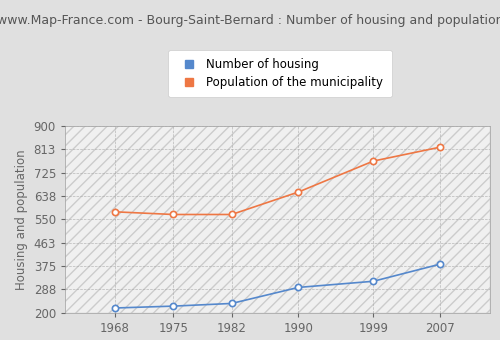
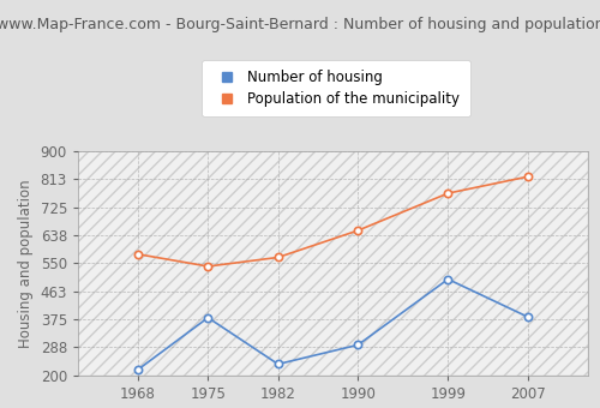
Number of housing/1975: 225 -> 380
Population of the municipality/1975: 568 -> 540
Number of housing/1999: 318 -> 500
